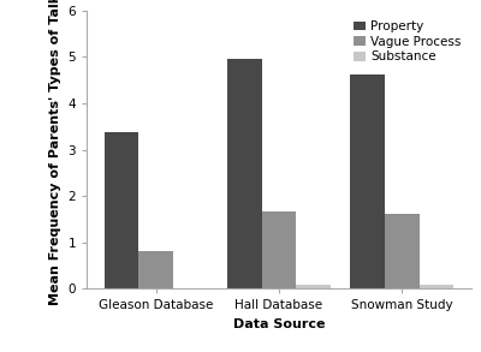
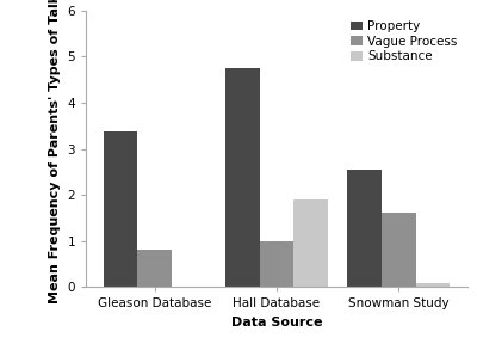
Property/Hall Database: 4.97 -> 4.75
Vague Process/Hall Database: 1.67 -> 1.00
Substance/Hall Database: 0.08 -> 1.90
Property/Snowman Study: 4.63 -> 2.55
